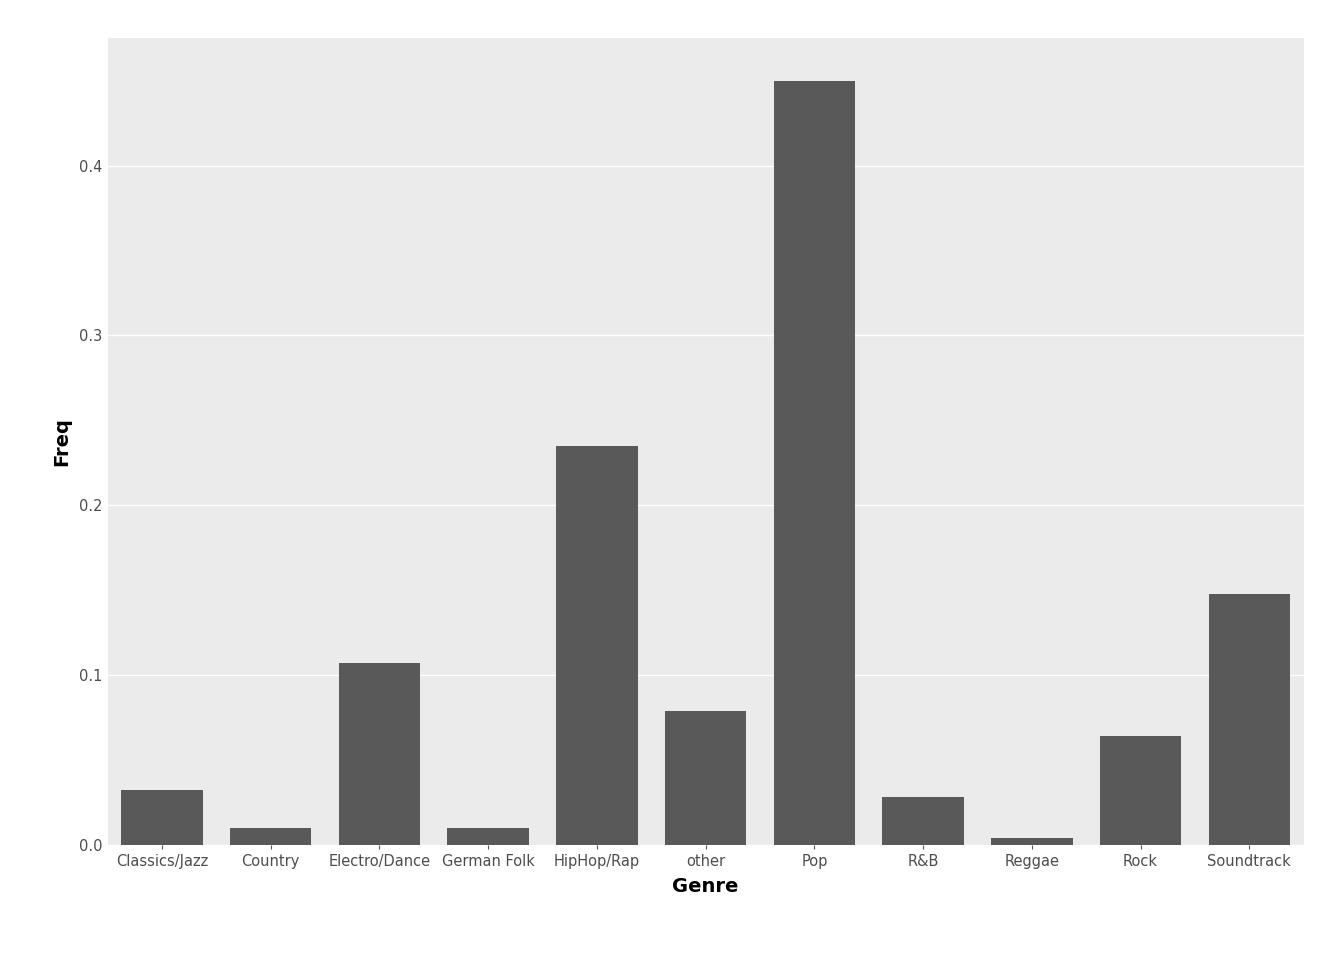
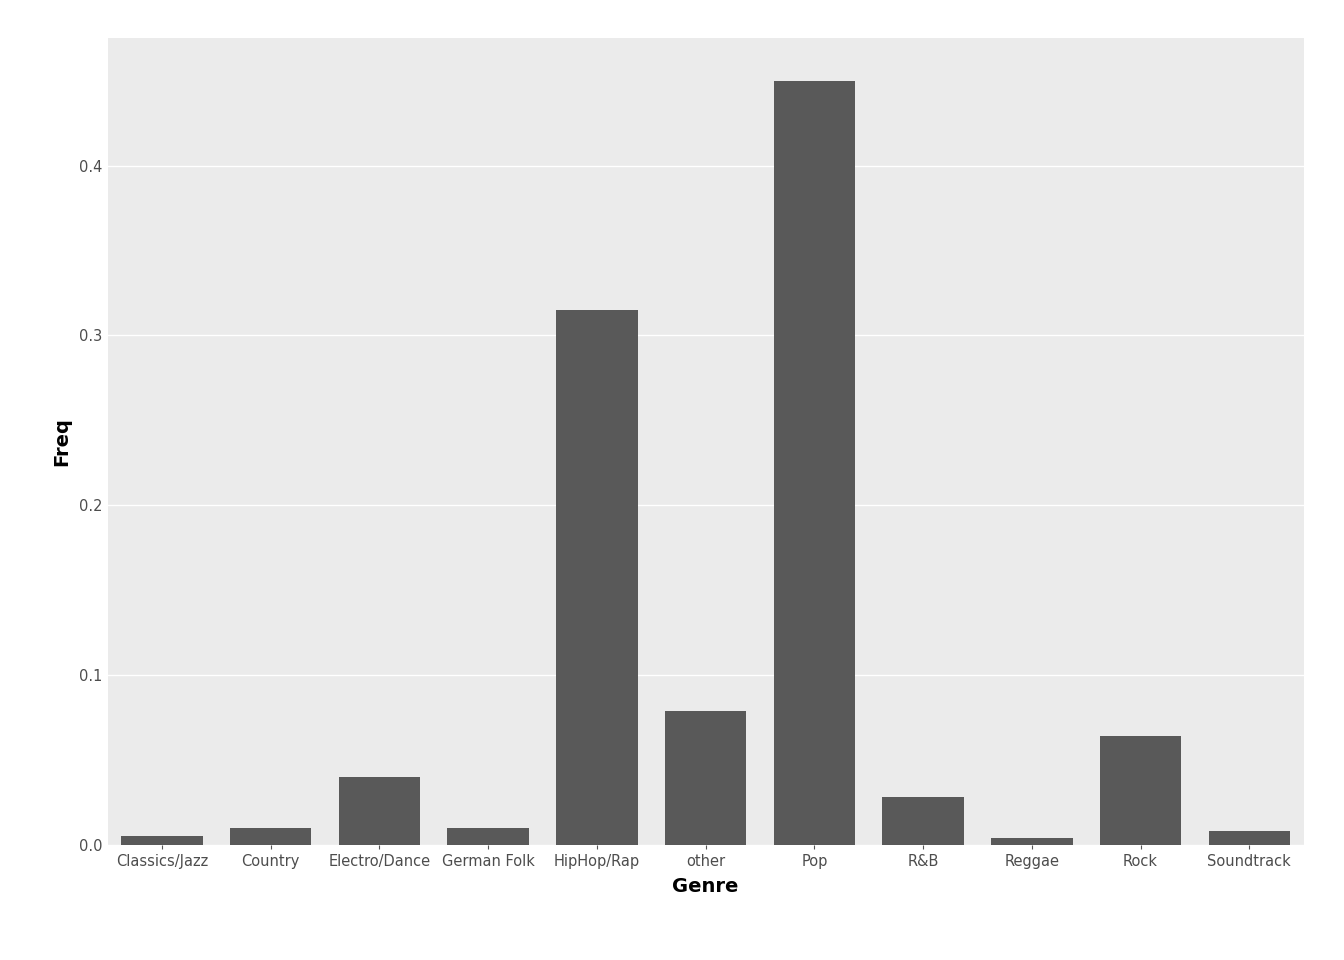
Classics/Jazz: 0.032 -> 0.005
Electro/Dance: 0.107 -> 0.040
HipHop/Rap: 0.235 -> 0.315
Soundtrack: 0.148 -> 0.008
